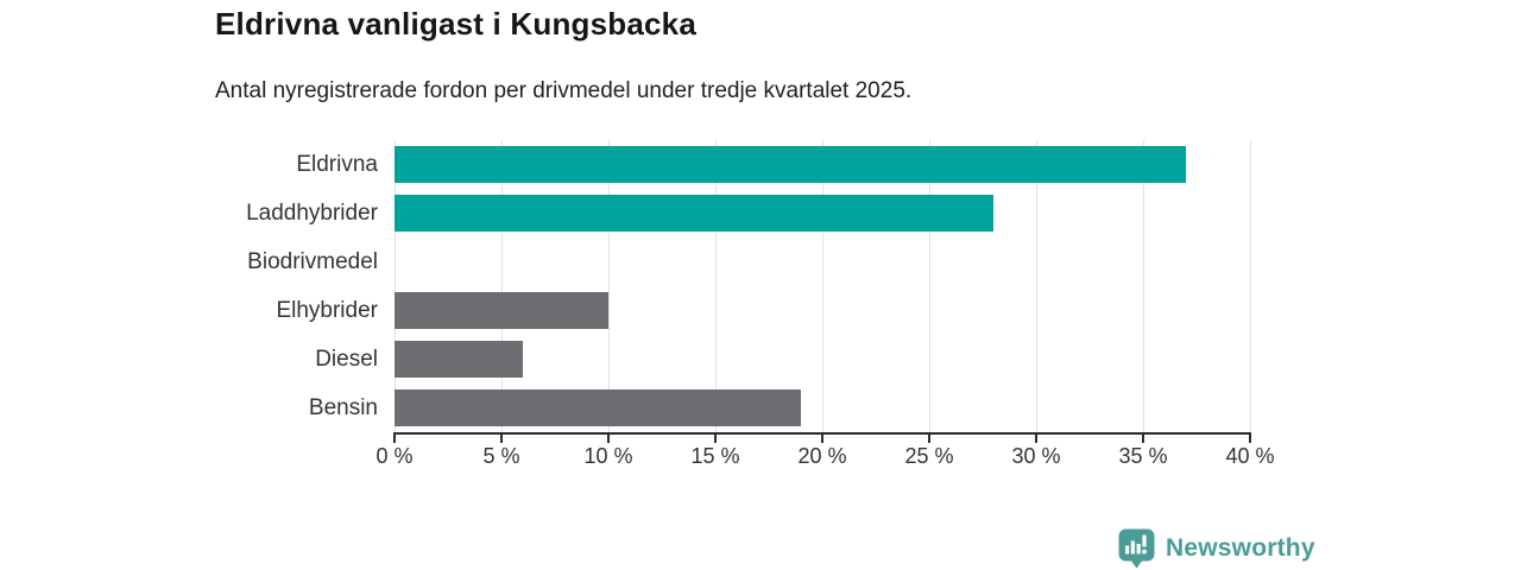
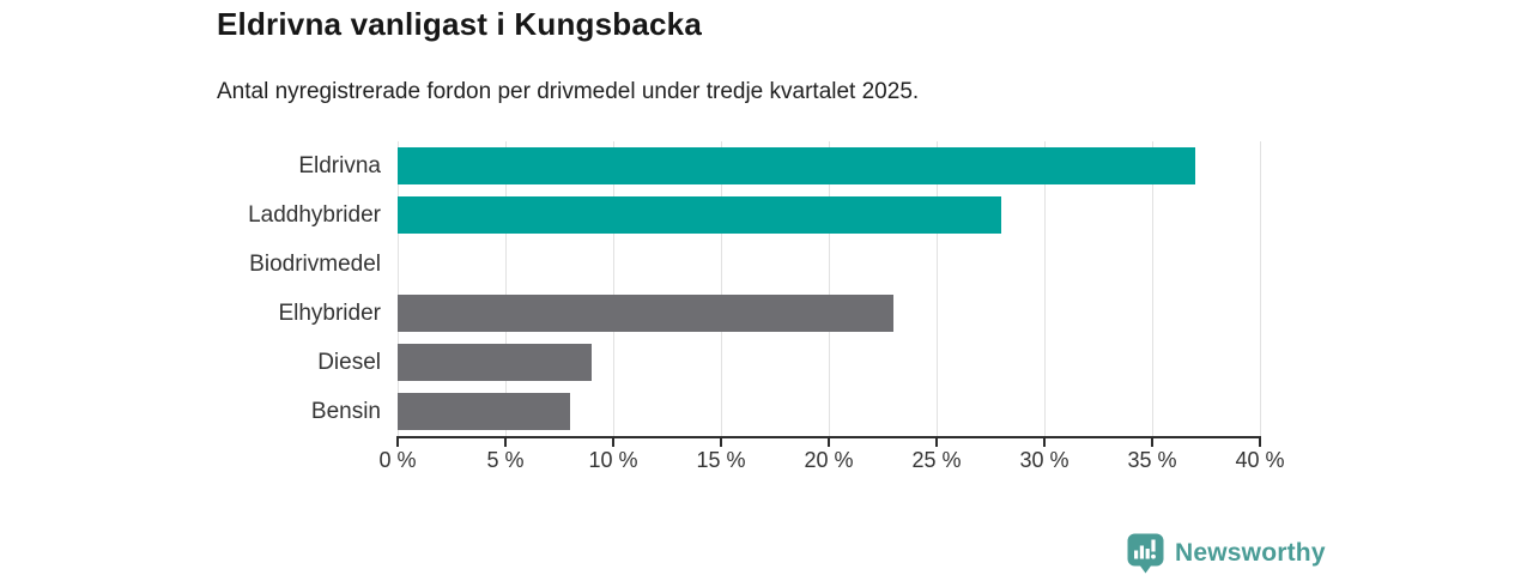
Elhybrider: 10% -> 23%
Diesel: 6% -> 9%
Bensin: 19% -> 8%
